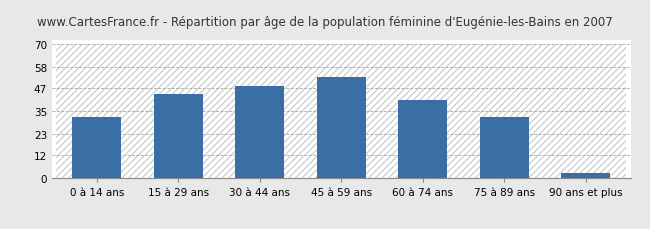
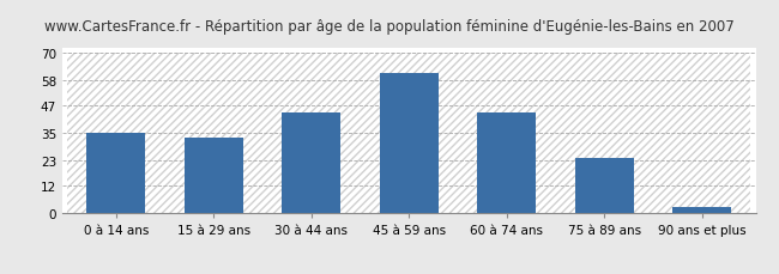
0 à 14 ans: 32 -> 35
15 à 29 ans: 44 -> 33
30 à 44 ans: 48 -> 44
45 à 59 ans: 53 -> 61
60 à 74 ans: 41 -> 44
75 à 89 ans: 32 -> 24
